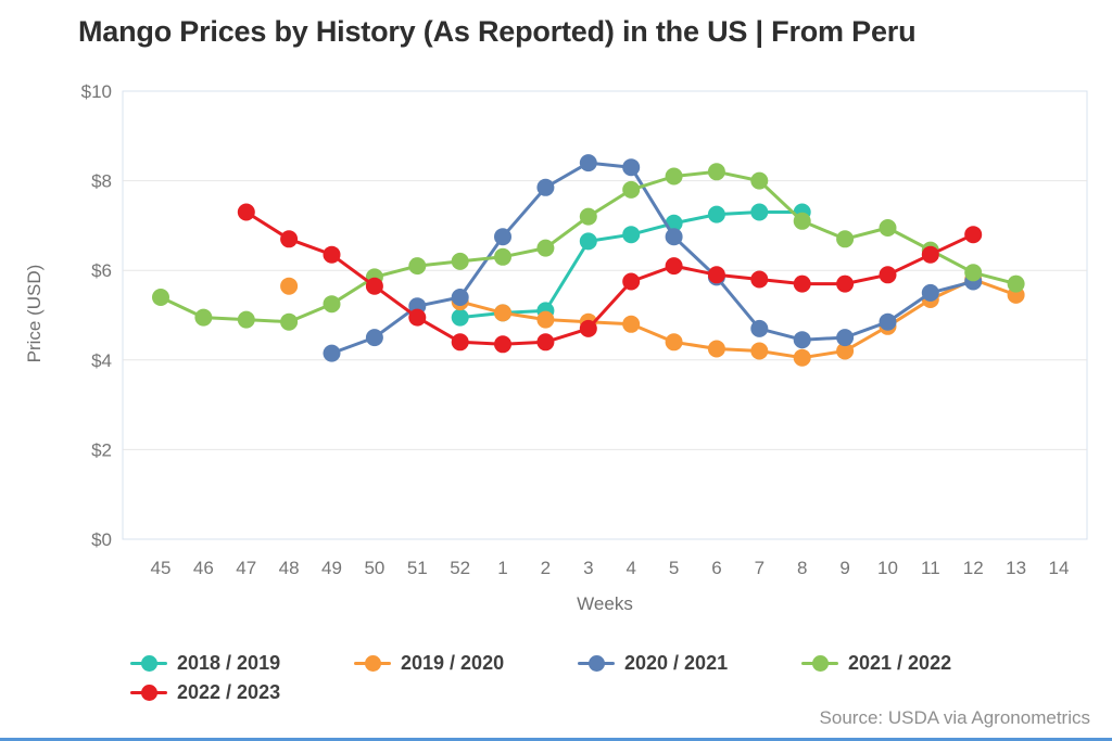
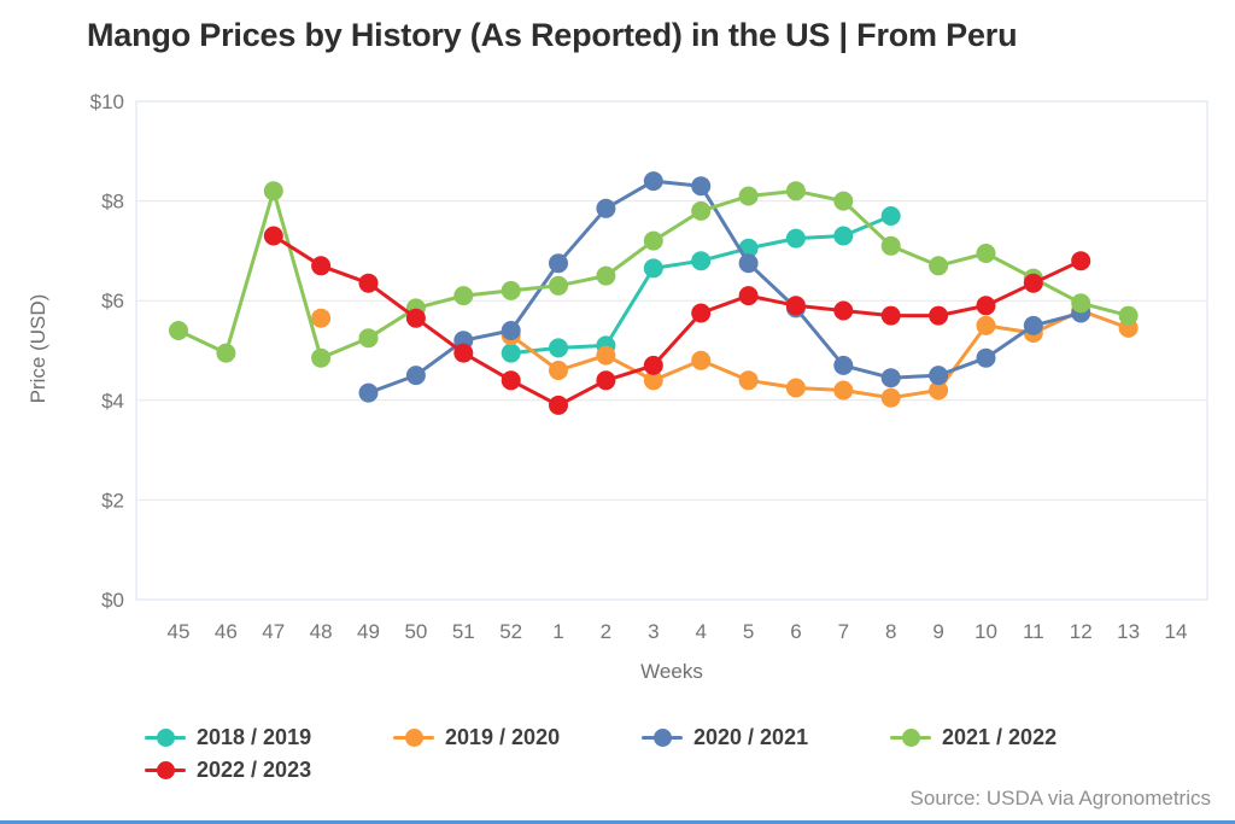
2021 / 2022/47: $4.9 -> $8.2
2019 / 2020/1: $5.0 -> $4.6
2022 / 2023/1: $4.3 -> $3.9
2019 / 2020/3: $4.8 -> $4.4
2018 / 2019/8: $7.3 -> $7.7
2019 / 2020/10: $4.8 -> $5.5
